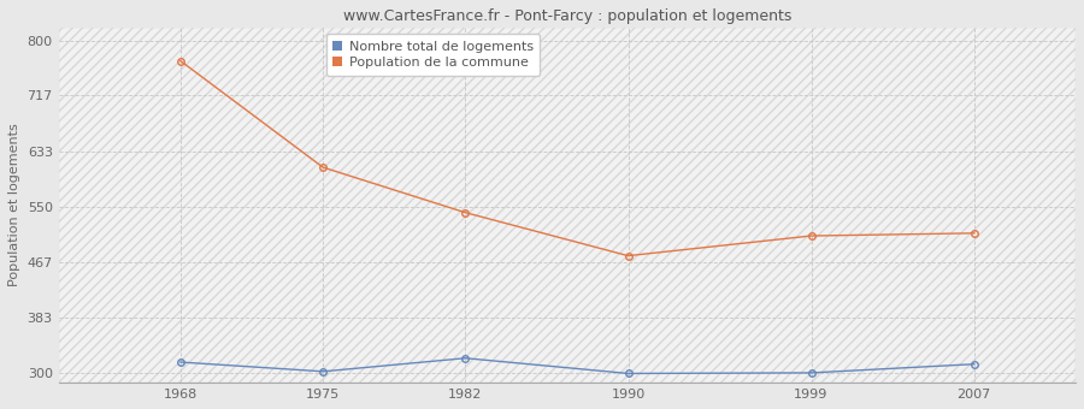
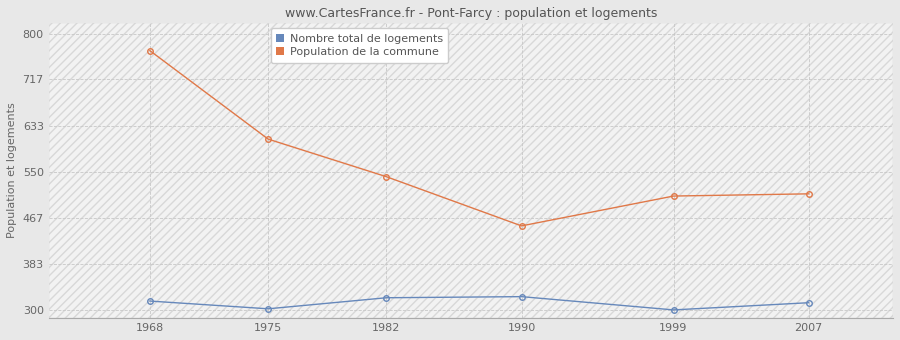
Population de la commune/1990: 476 -> 452
Nombre total de logements/1990: 299 -> 324
